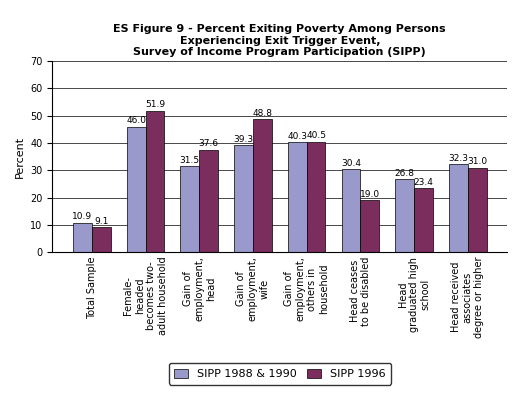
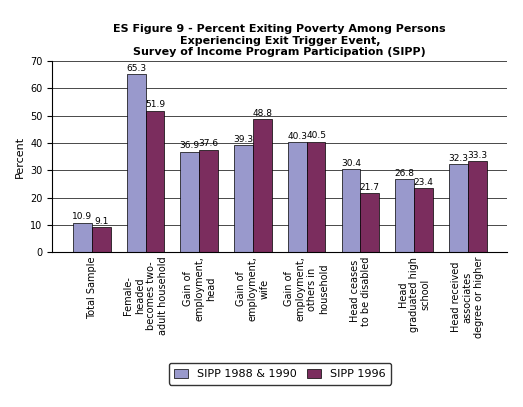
SIPP 1988 & 1990/Female- headed becomes two- adult household: 46.0 -> 65.3
SIPP 1988 & 1990/Gain of employment, head: 31.5 -> 36.9
SIPP 1996/Head ceases to be disabled: 19.0 -> 21.7
SIPP 1996/Head received associates degree or higher: 31.0 -> 33.3
